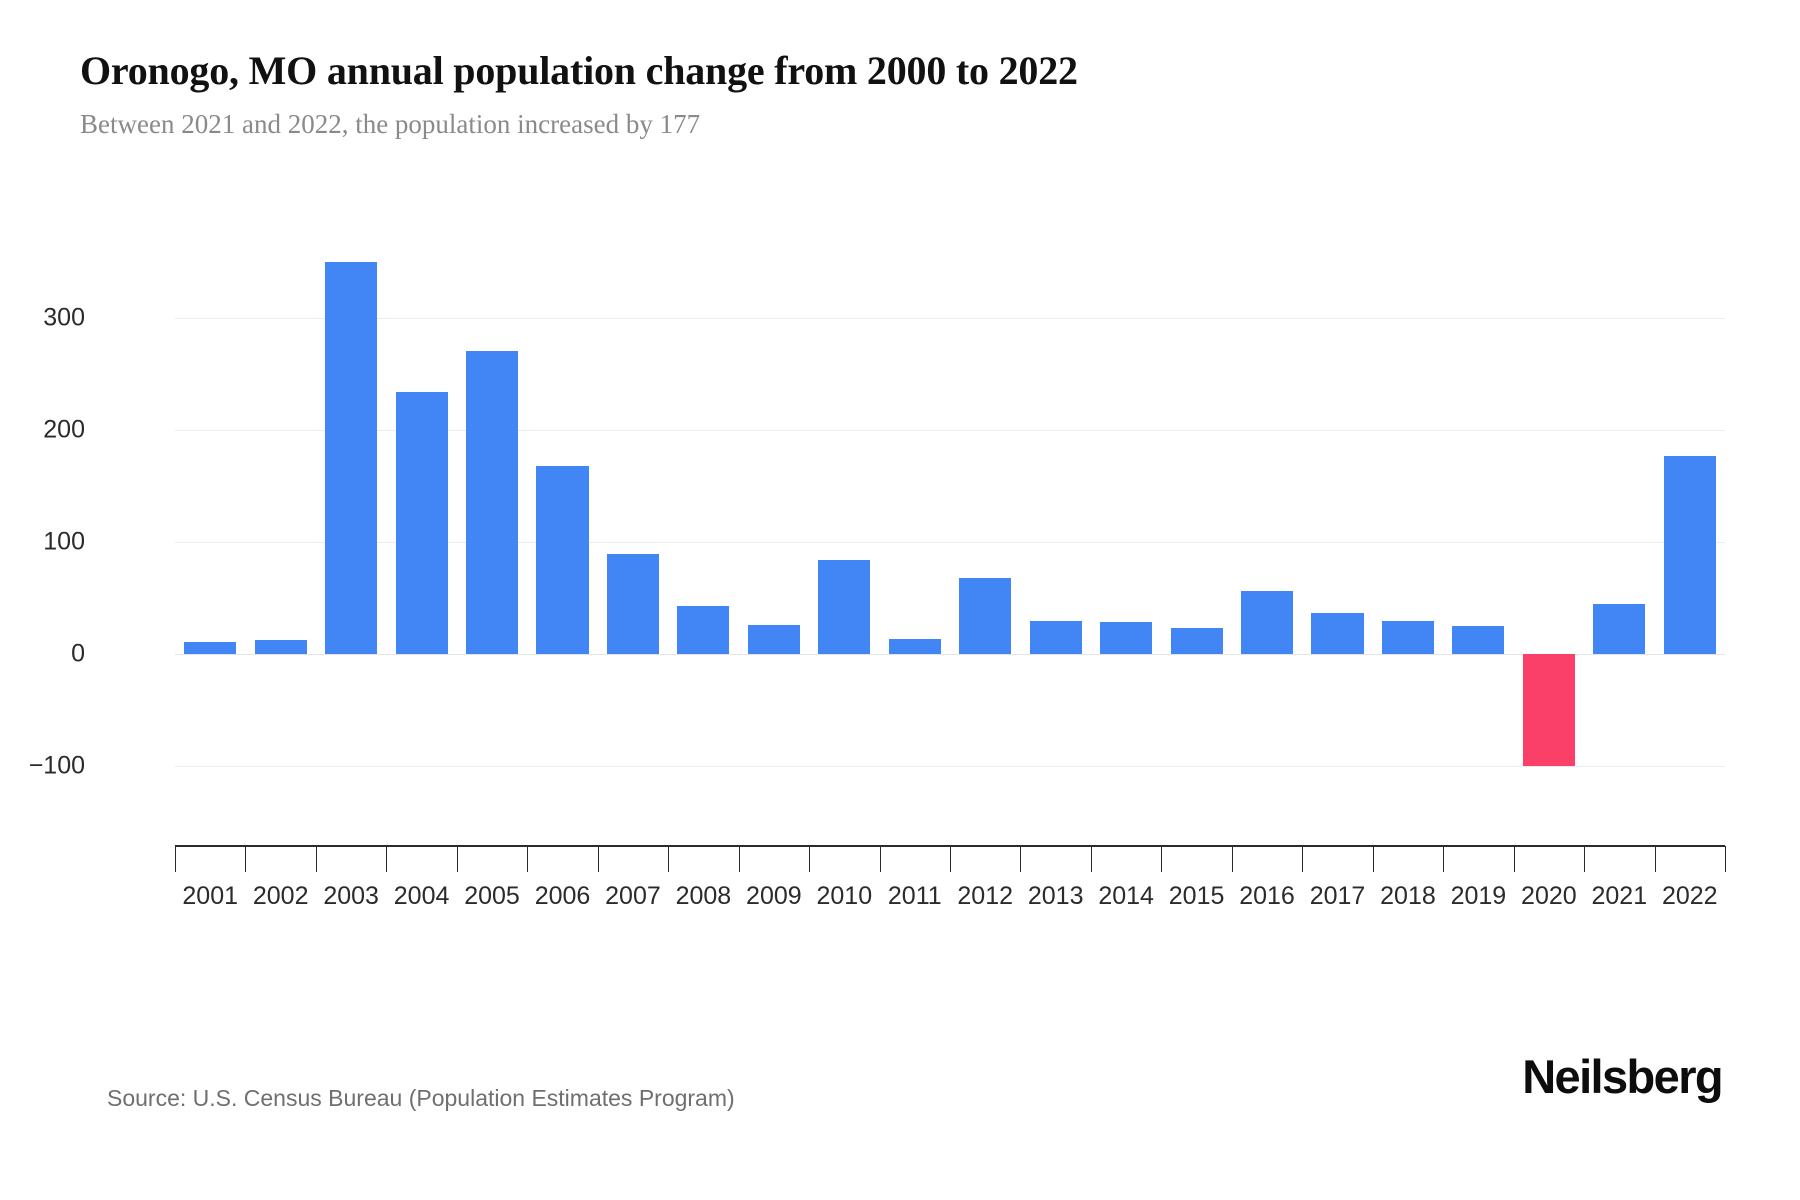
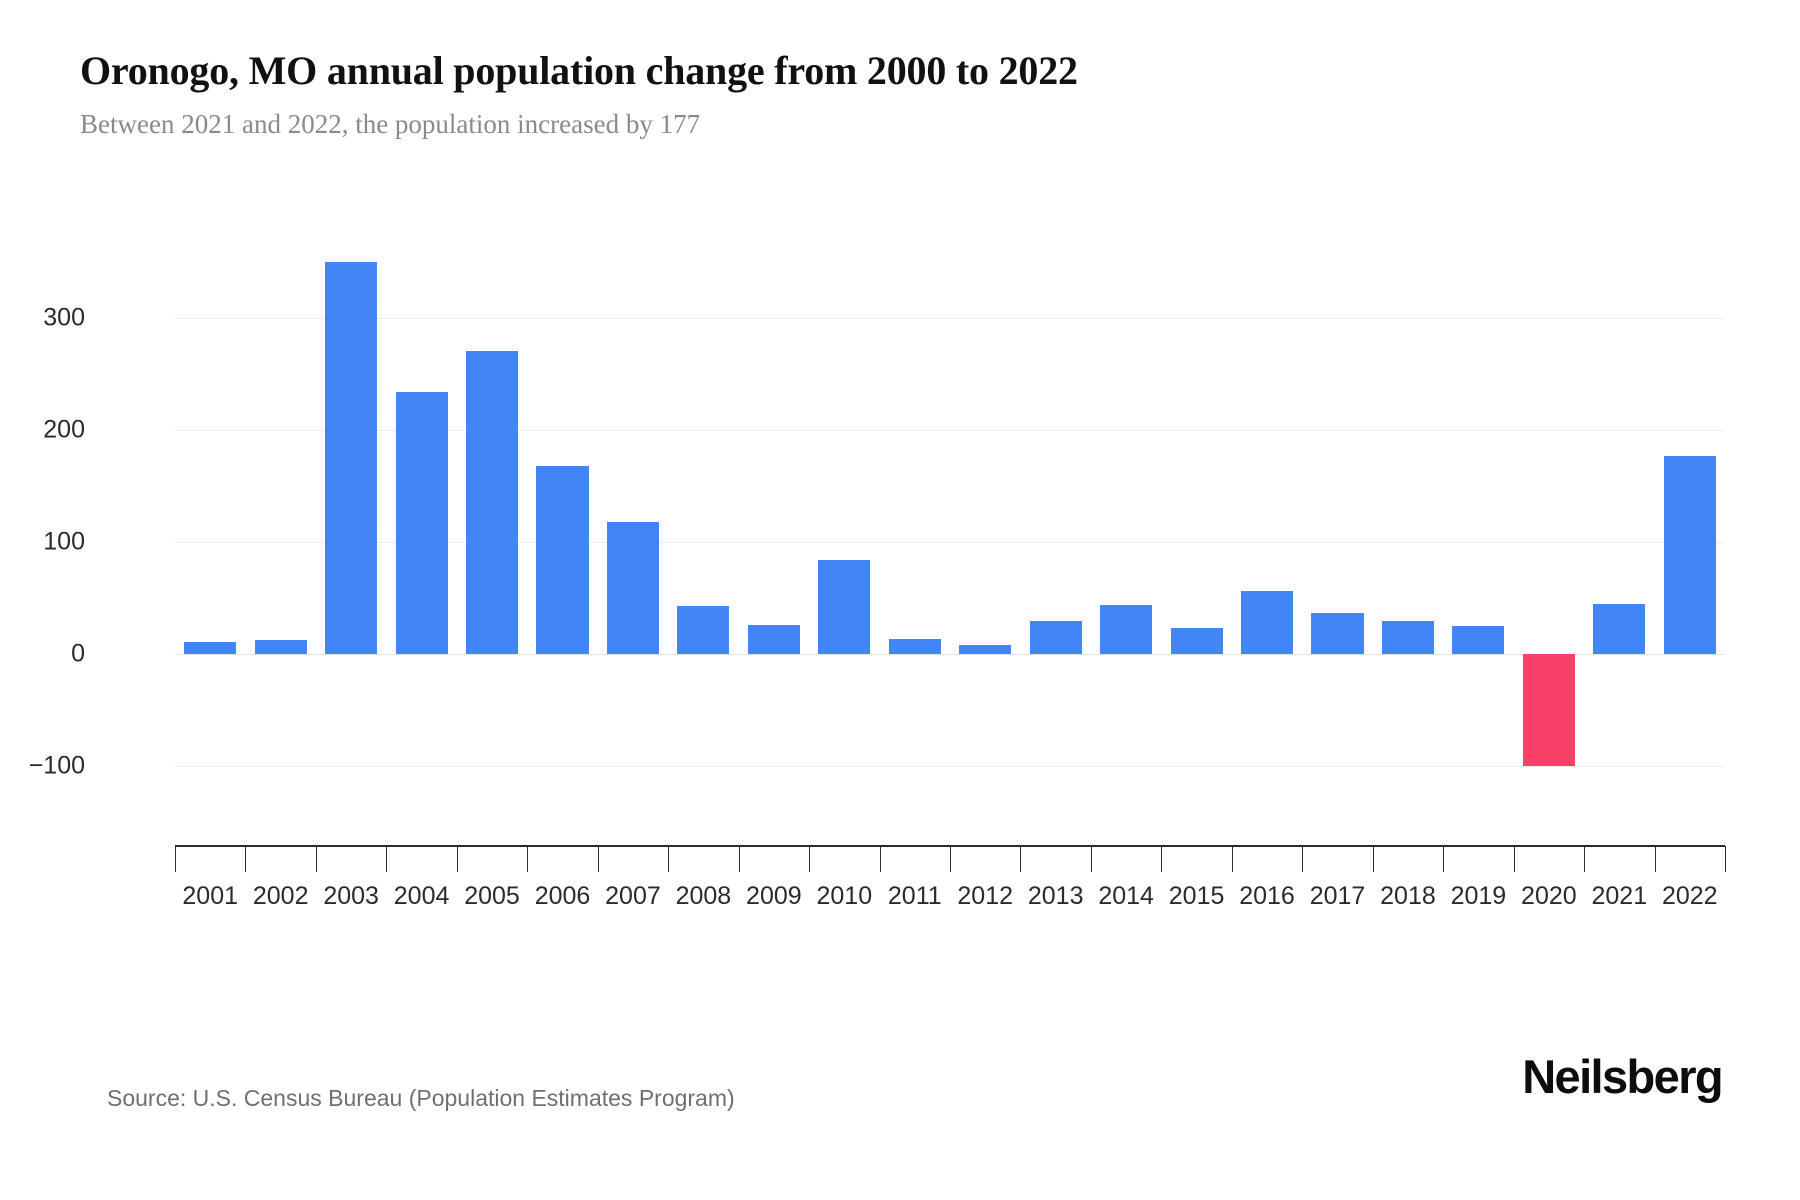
2007: 90 -> 118
2012: 68 -> 8
2014: 29 -> 44
